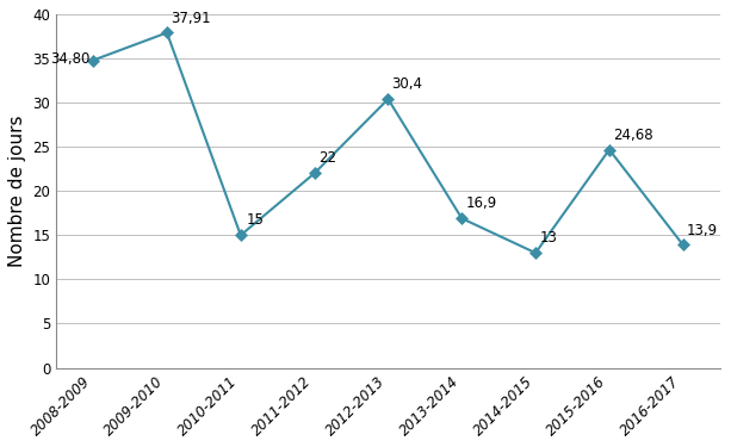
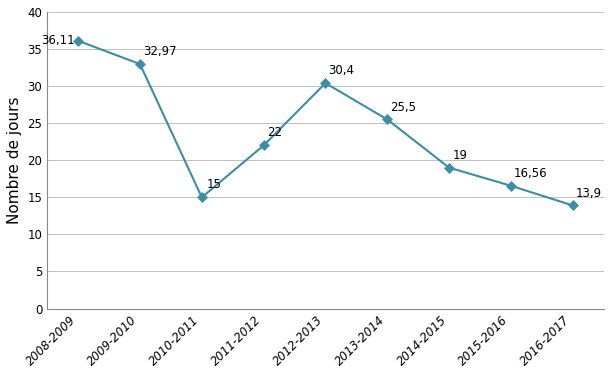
2008-2009: 34,80 -> 36,11
2009-2010: 37,91 -> 32,97
2013-2014: 16,9 -> 25,5
2014-2015: 13 -> 19
2015-2016: 24,68 -> 16,56
